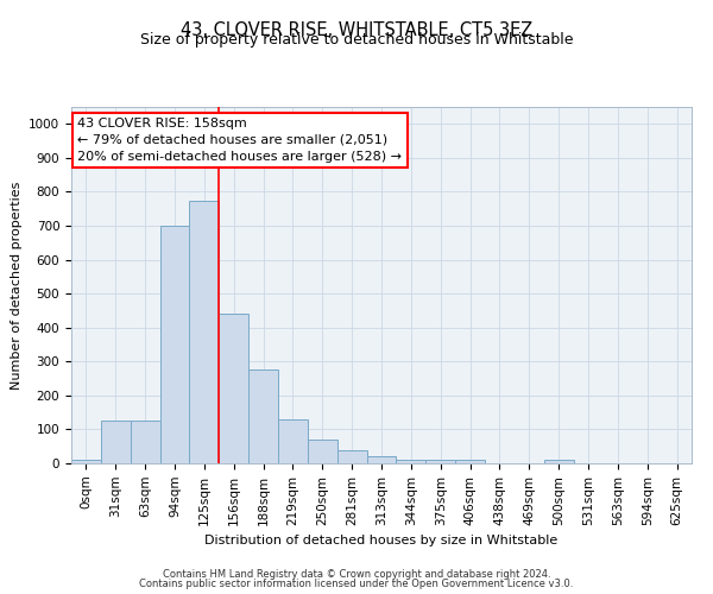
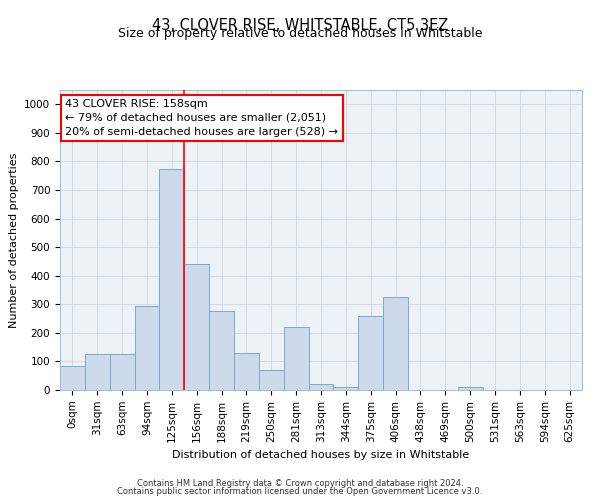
0sqm: 10 -> 85
94sqm: 700 -> 295
281sqm: 38 -> 220
375sqm: 10 -> 260
406sqm: 10 -> 325
